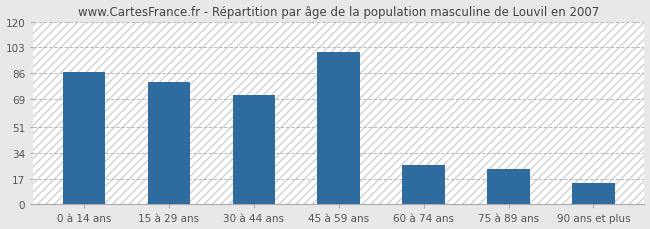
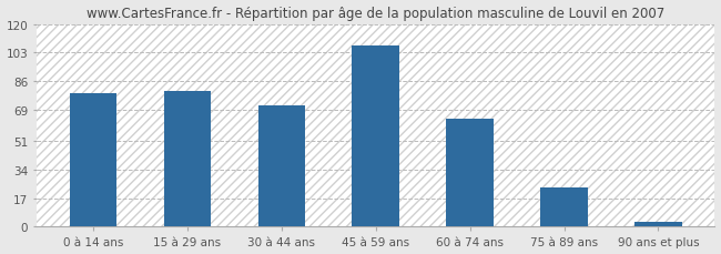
0 à 14 ans: 87 -> 79
45 à 59 ans: 100 -> 107
60 à 74 ans: 26 -> 64
90 ans et plus: 14 -> 3
